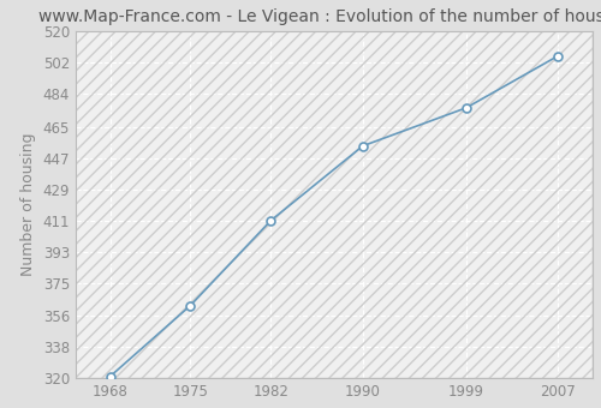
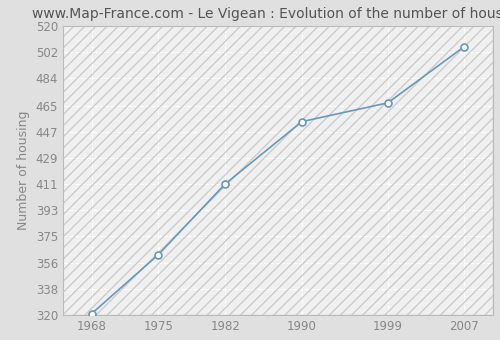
1999: 476 -> 467
